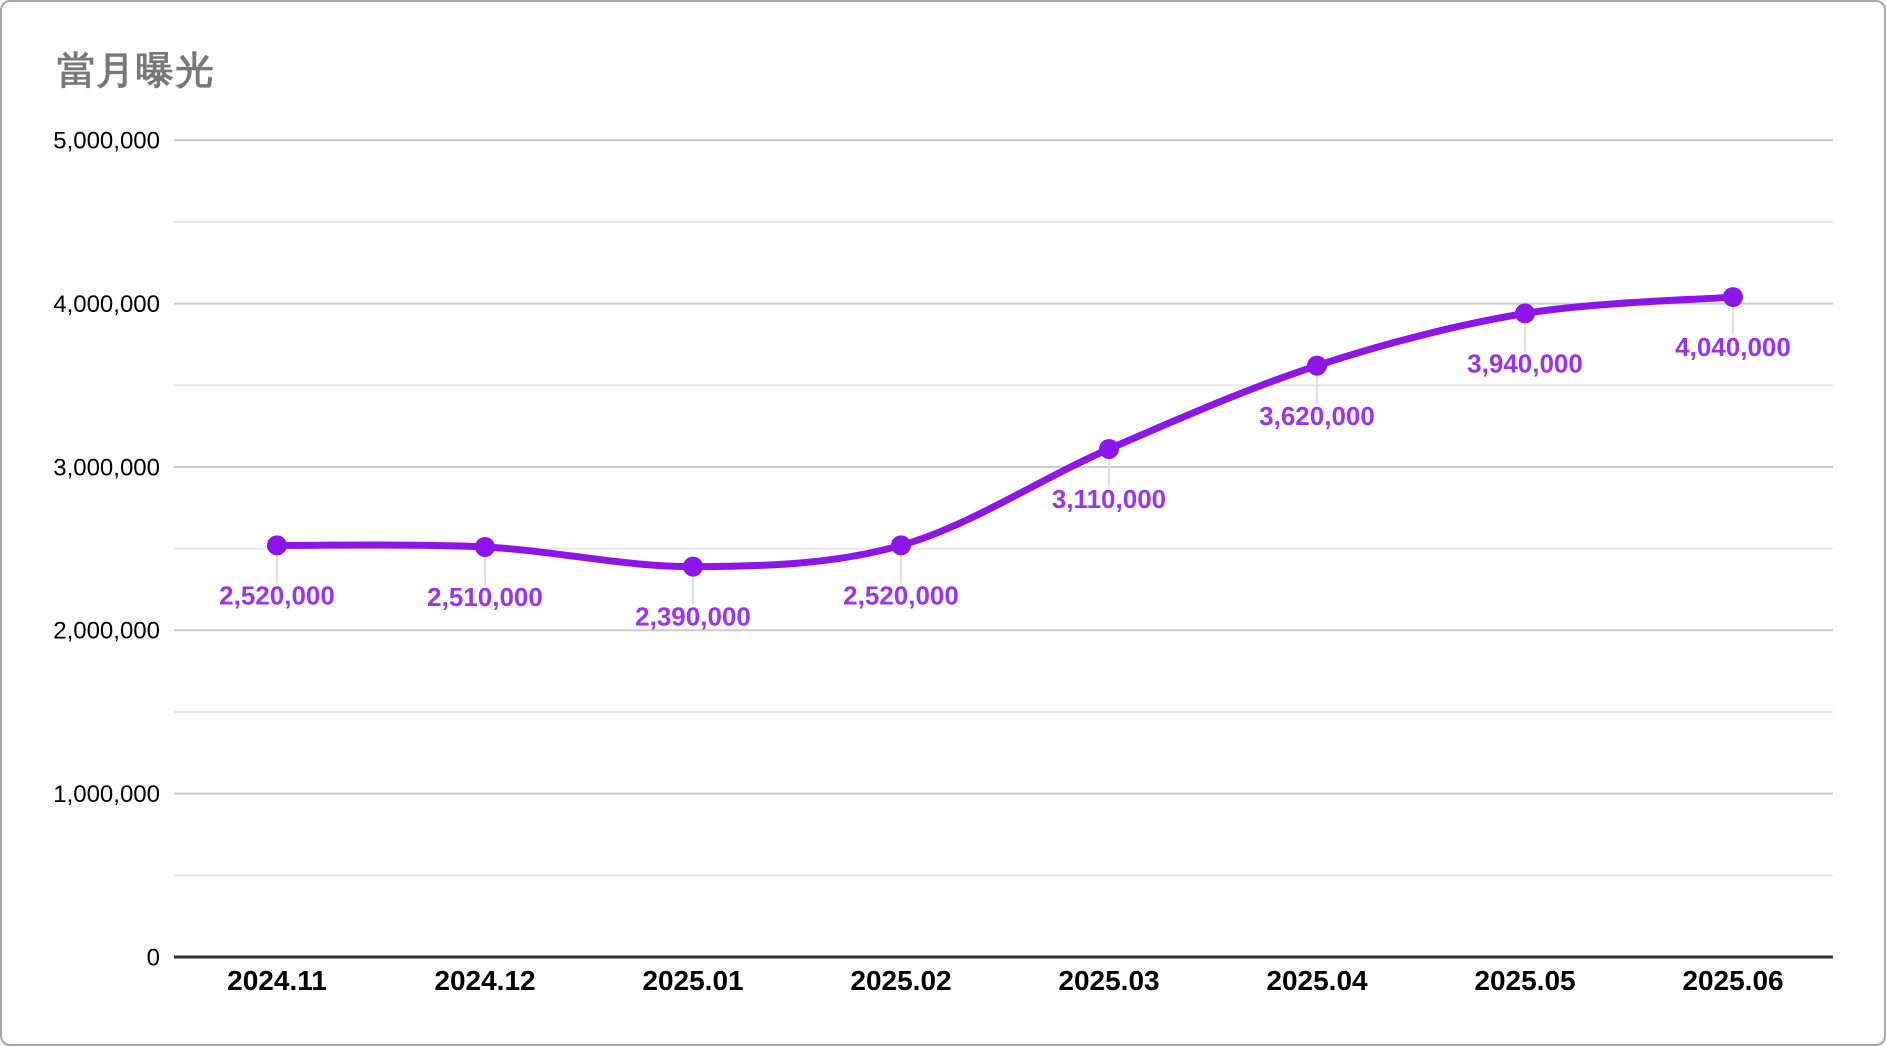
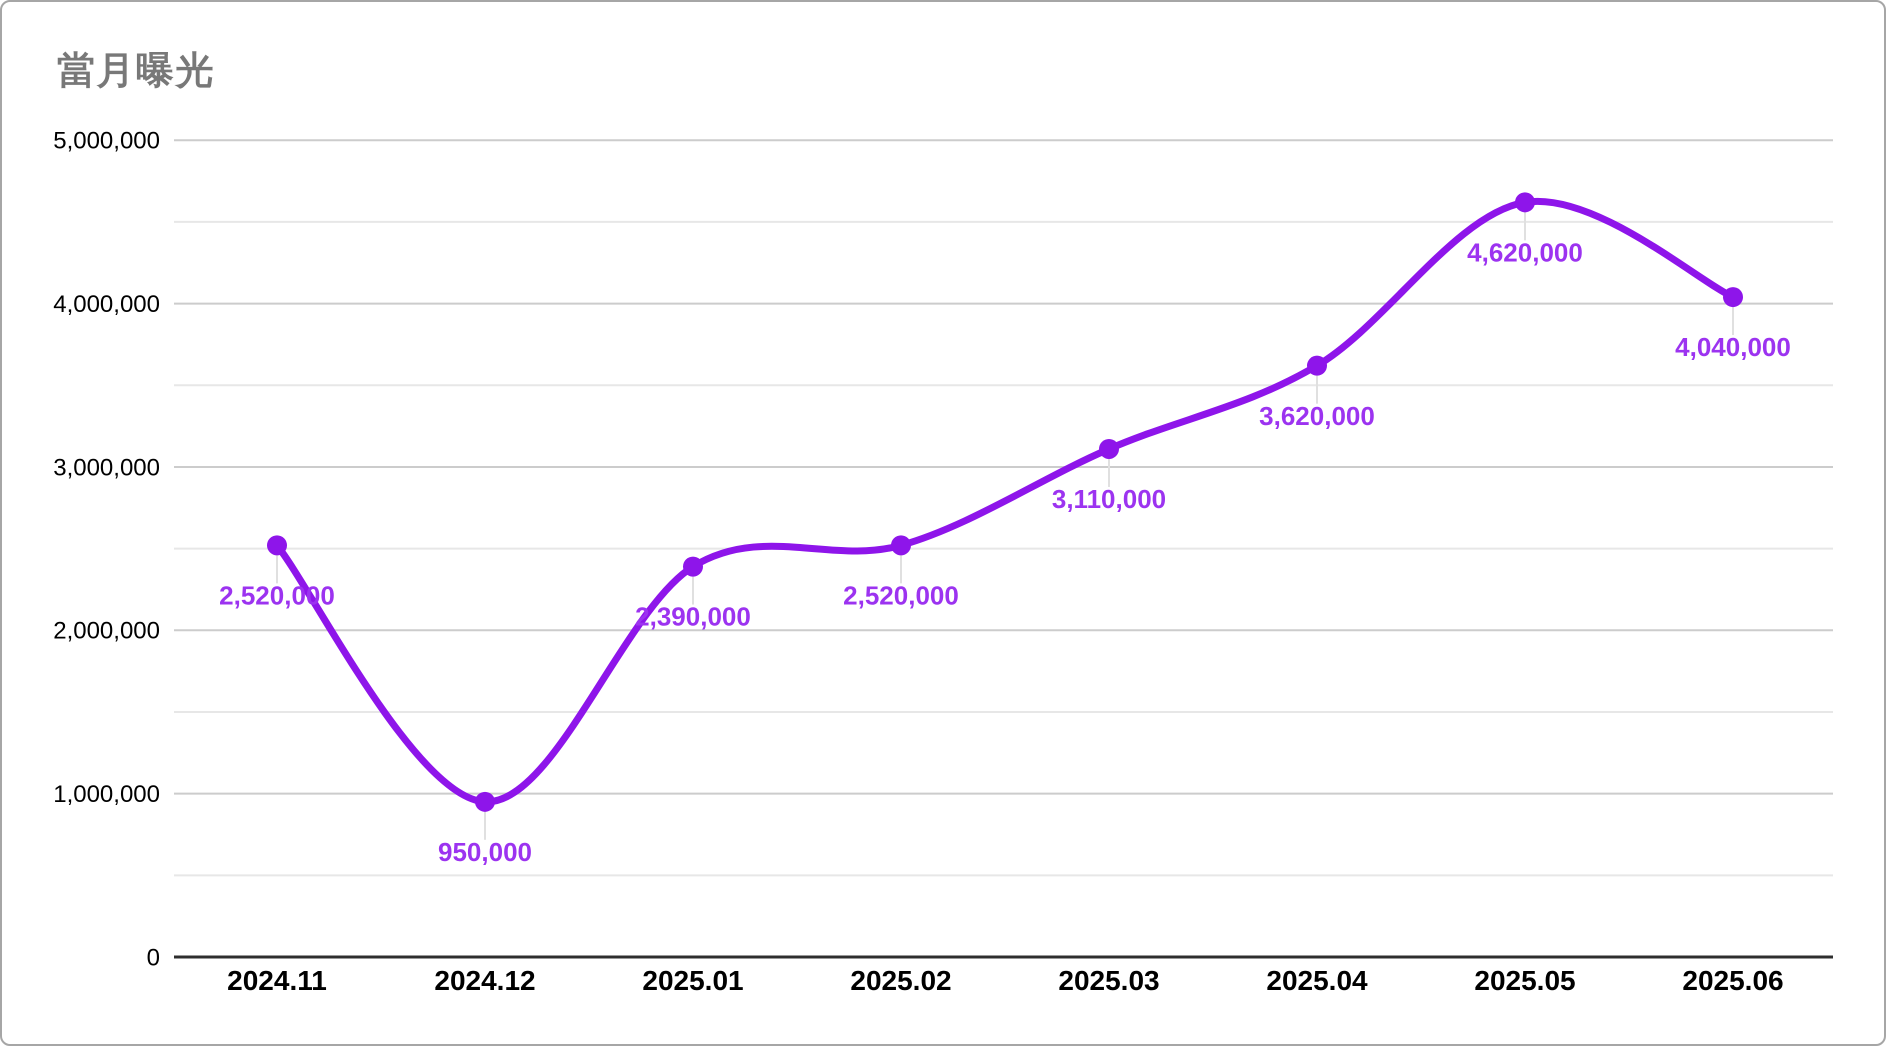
2024.12: 2,510,000 -> 950,000
2025.05: 3,940,000 -> 4,620,000
